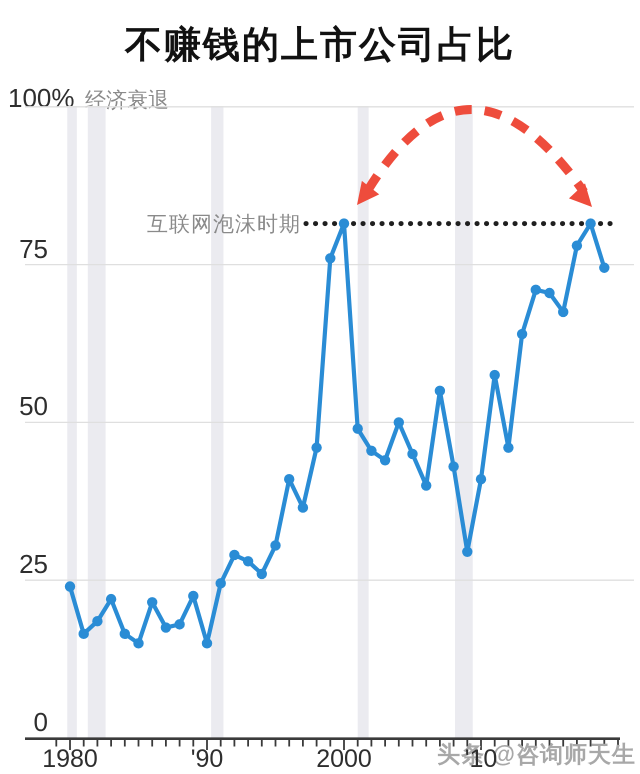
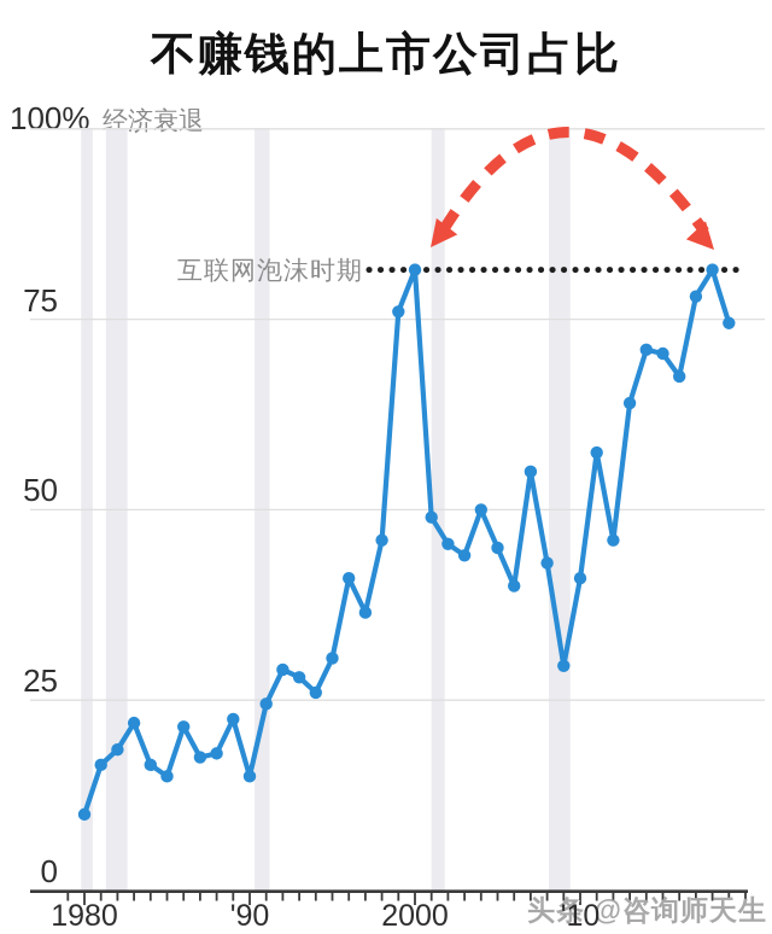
1980: 24 -> 10
